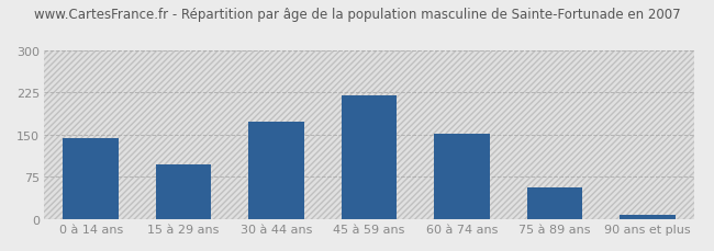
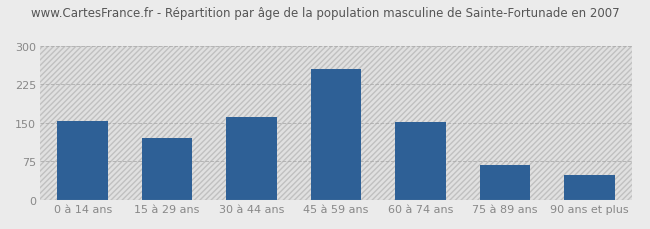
0 à 14 ans: 144 -> 154
15 à 29 ans: 97 -> 120
30 à 44 ans: 172 -> 162
45 à 59 ans: 220 -> 254
75 à 89 ans: 57 -> 68
90 ans et plus: 7 -> 48
